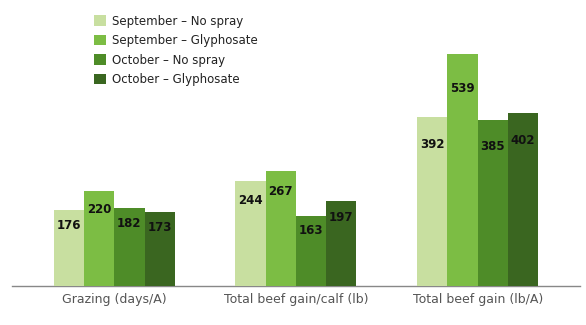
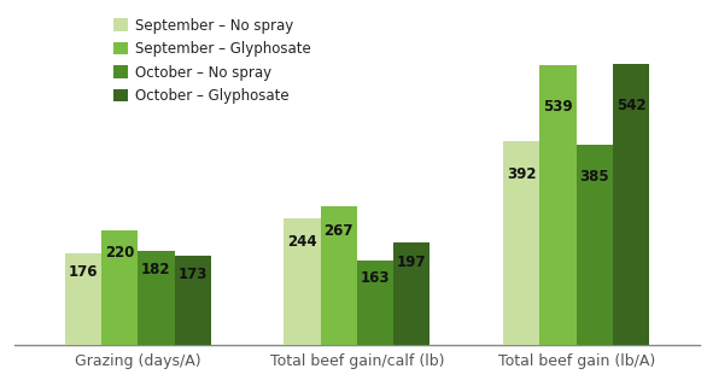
October – Glyphosate/Total beef gain (lb/A): 402 -> 542
